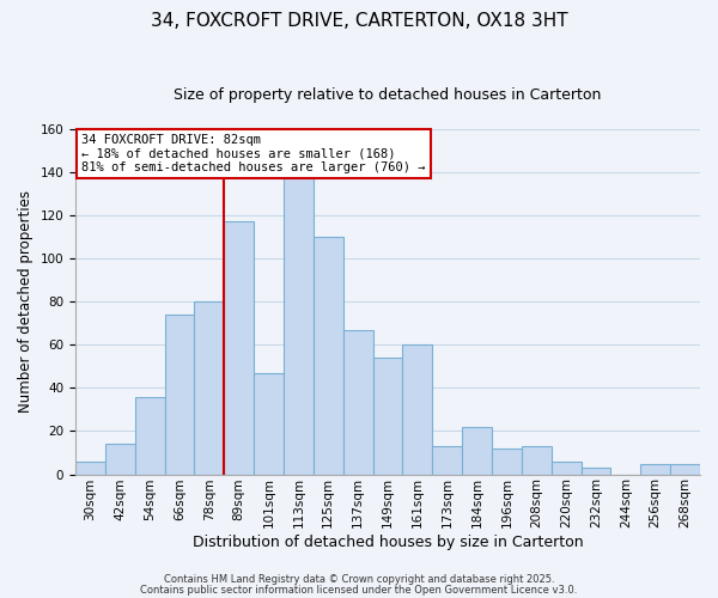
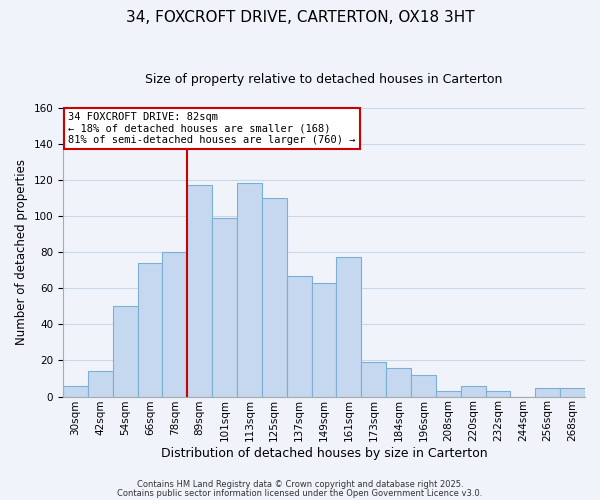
54sqm: 36 -> 50
101sqm: 47 -> 99
113sqm: 138 -> 118
149sqm: 54 -> 63
161sqm: 60 -> 77
173sqm: 13 -> 19
184sqm: 22 -> 16
208sqm: 13 -> 3
